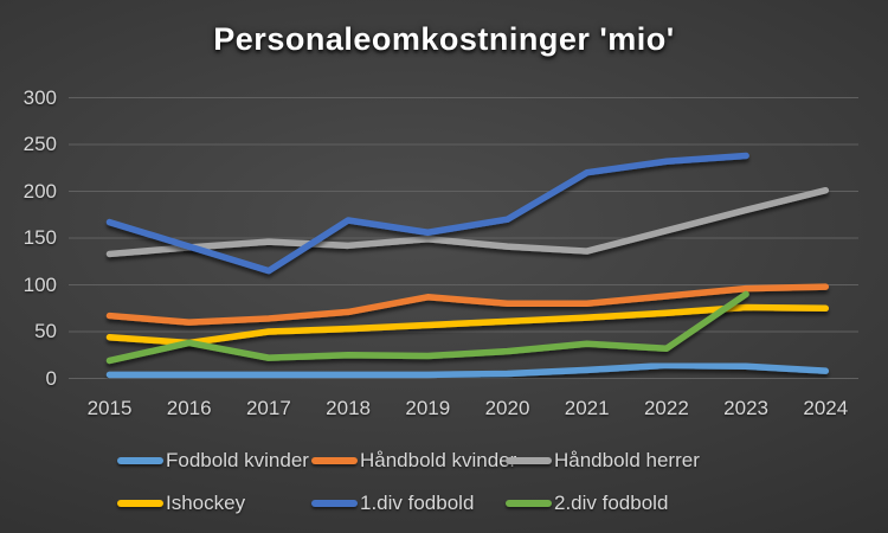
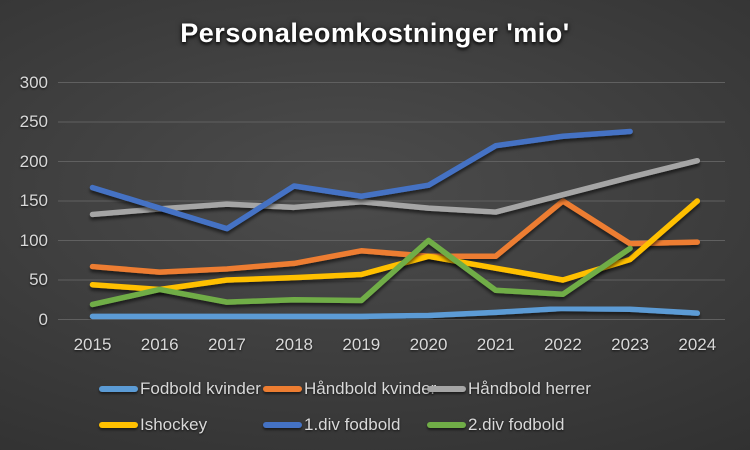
Ishockey/2020: 60 -> 80
2.div fodbold/2020: 30 -> 100
Håndbold kvinder/2022: 90 -> 150
Ishockey/2022: 70 -> 50
Ishockey/2024: 80 -> 150
